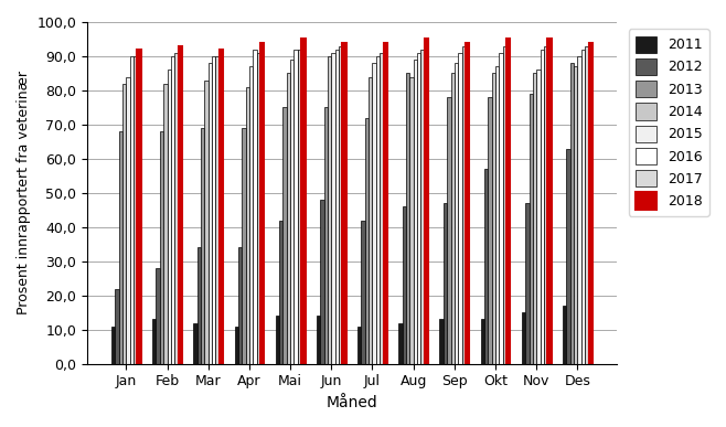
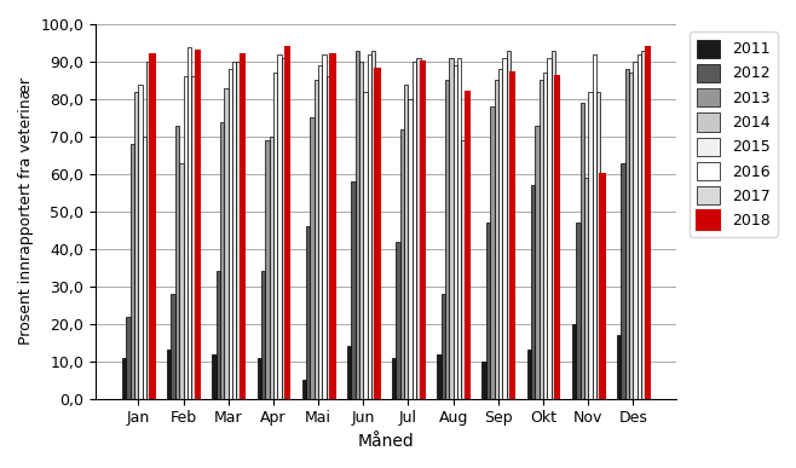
2016/Jan: 90 -> 70
2013/Feb: 68 -> 73
2014/Feb: 82 -> 63
2016/Feb: 90 -> 94
2017/Feb: 91 -> 86
2013/Mar: 69 -> 74
2014/Apr: 81 -> 70
2011/Mai: 14 -> 5
2012/Mai: 42 -> 46
2017/Mai: 92 -> 86
2018/Mai: 95 -> 92
2012/Jun: 48 -> 58
2013/Jun: 75 -> 93
2015/Jun: 91 -> 82
2018/Jun: 94 -> 88
2015/Jul: 88 -> 80
2018/Jul: 94 -> 90
2012/Aug: 46 -> 28
2014/Aug: 84 -> 91
2017/Aug: 92 -> 69
2018/Aug: 95 -> 82
2011/Sep: 13 -> 10
2018/Sep: 94 -> 87
2013/Okt: 78 -> 73
2018/Okt: 95 -> 86
2011/Nov: 15 -> 20
2014/Nov: 85 -> 59
2015/Nov: 86 -> 82
2017/Nov: 93 -> 82
2018/Nov: 95 -> 60
